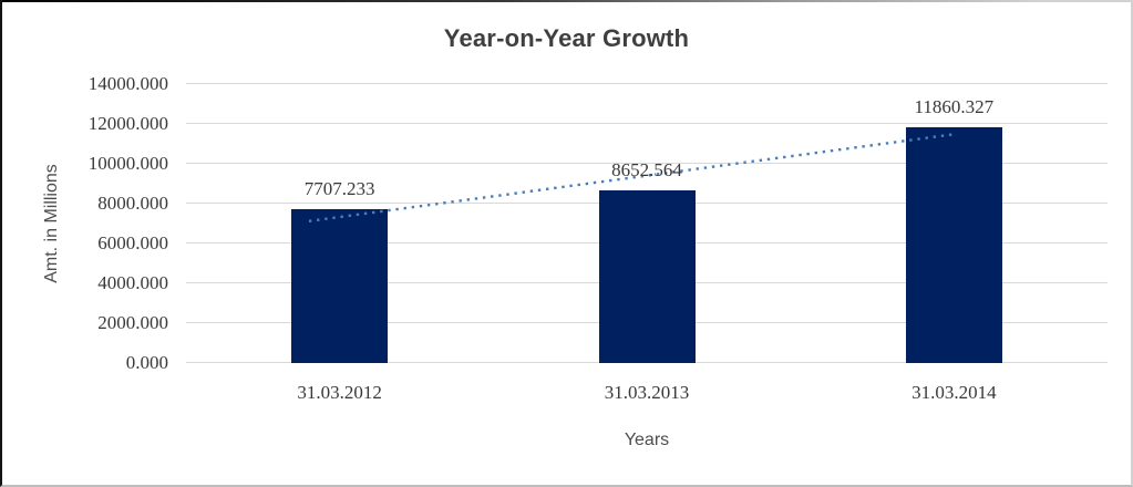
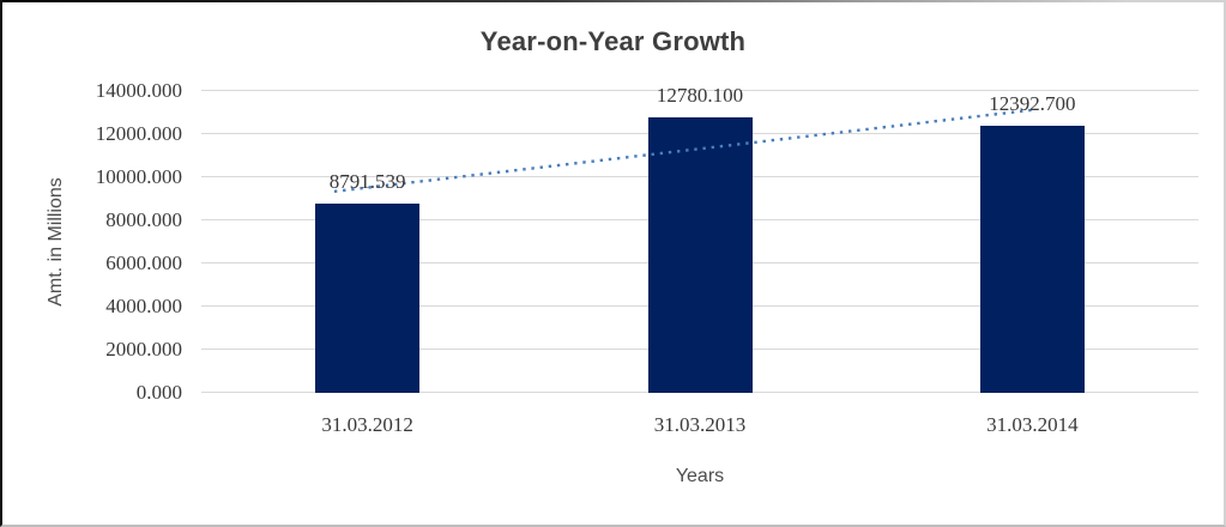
31.03.2012: 7707.233 -> 8791.539
31.03.2013: 8652.564 -> 12780.100
31.03.2014: 11860.327 -> 12392.700
